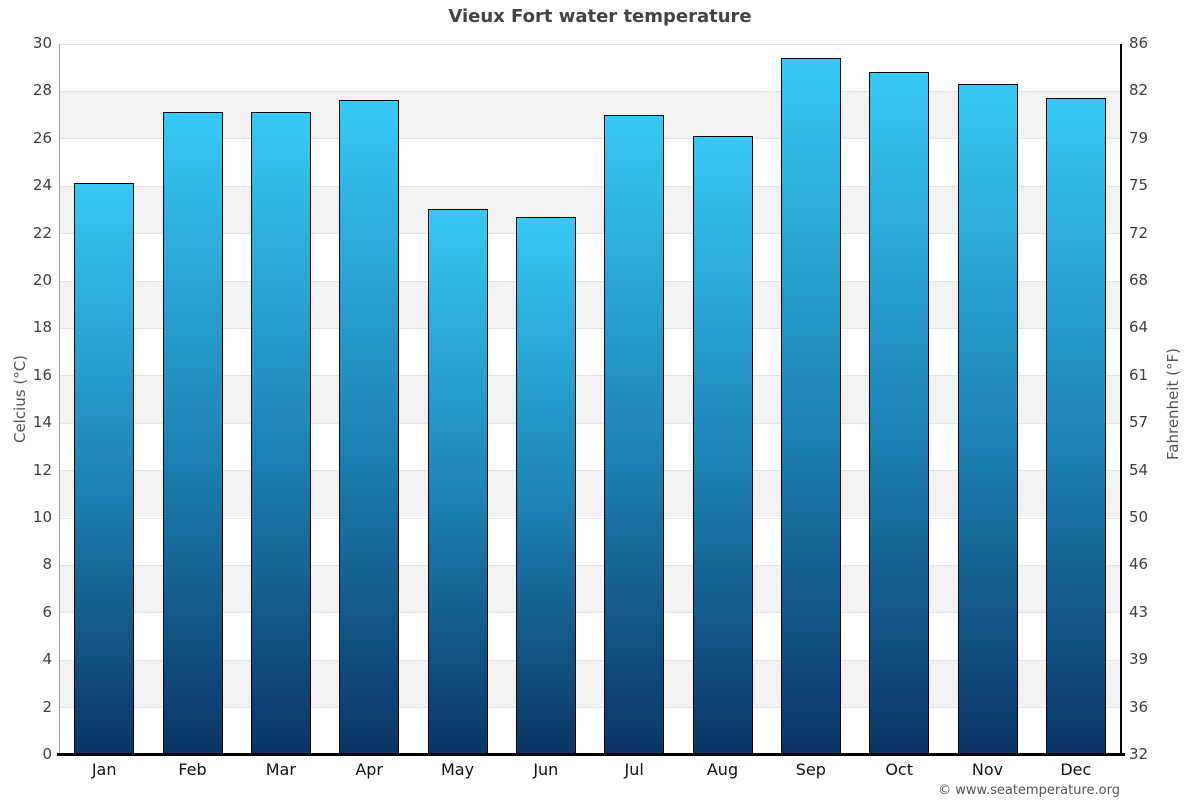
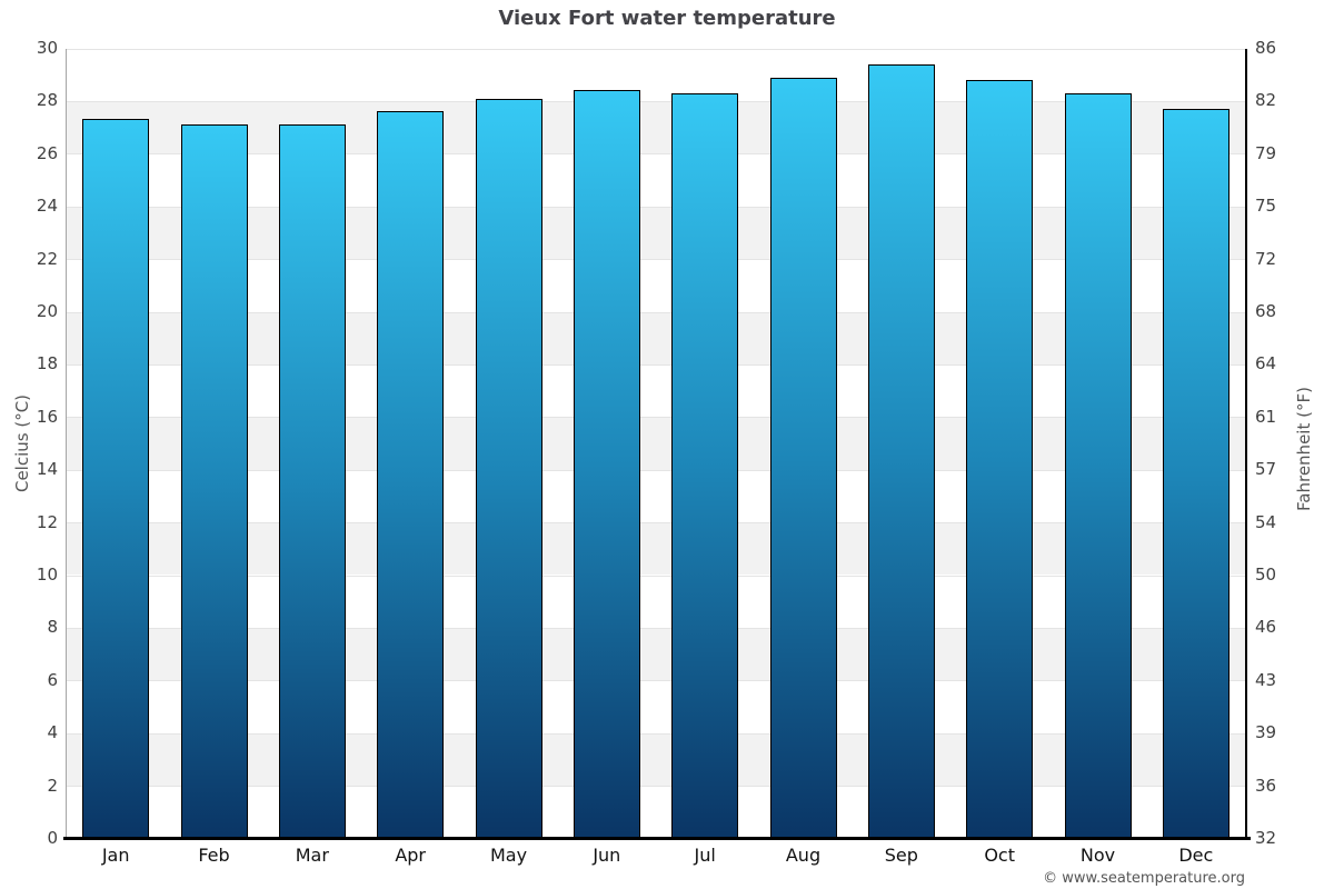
Jan: 24.1 -> 27.3
May: 23.0 -> 28.1
Jun: 22.7 -> 28.4
Jul: 27.0 -> 28.3
Aug: 26.1 -> 28.9
